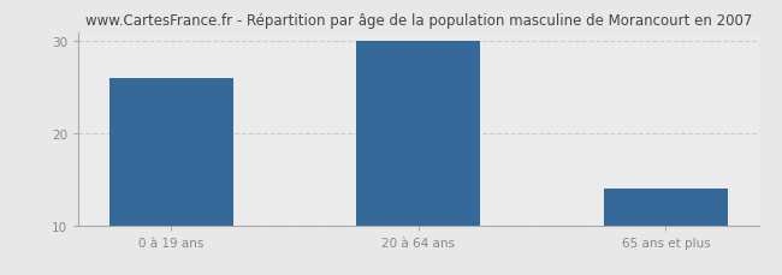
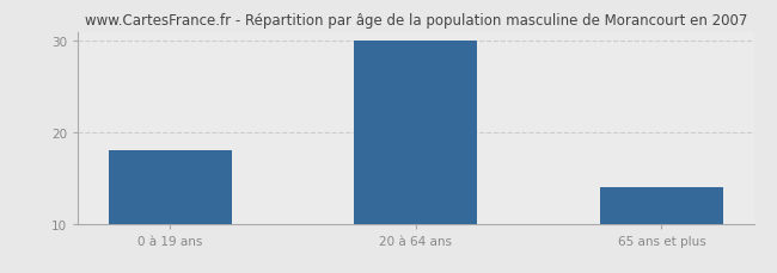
0 à 19 ans: 26 -> 18
